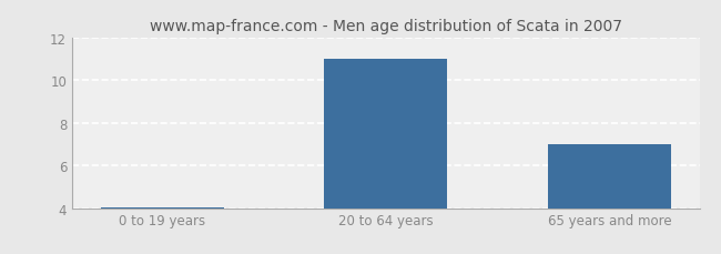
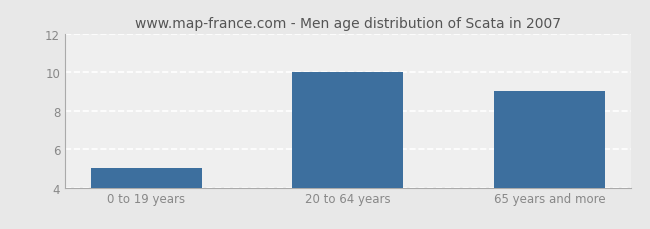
0 to 19 years: 4.0 -> 5.0
20 to 64 years: 11.0 -> 10.0
65 years and more: 7.0 -> 9.0
